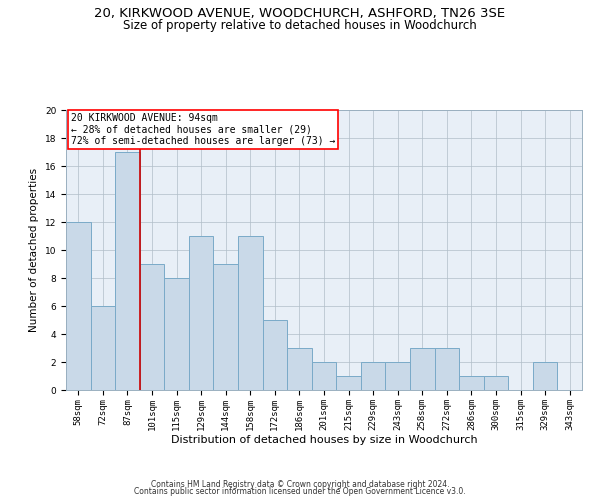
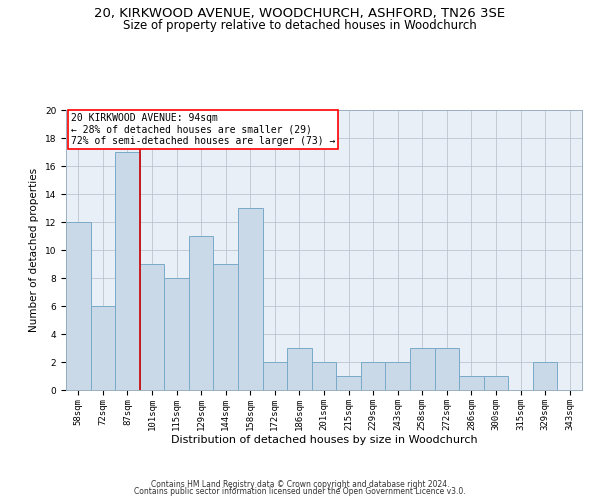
158sqm: 11 -> 13
172sqm: 5 -> 2
